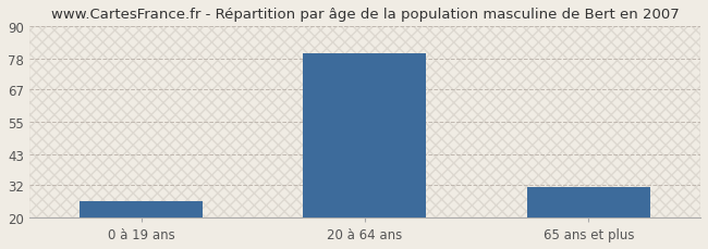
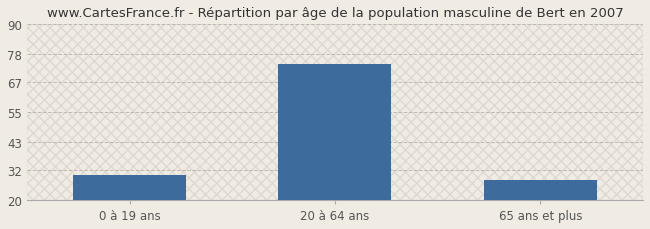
0 à 19 ans: 26 -> 30
20 à 64 ans: 80 -> 74
65 ans et plus: 31 -> 28
